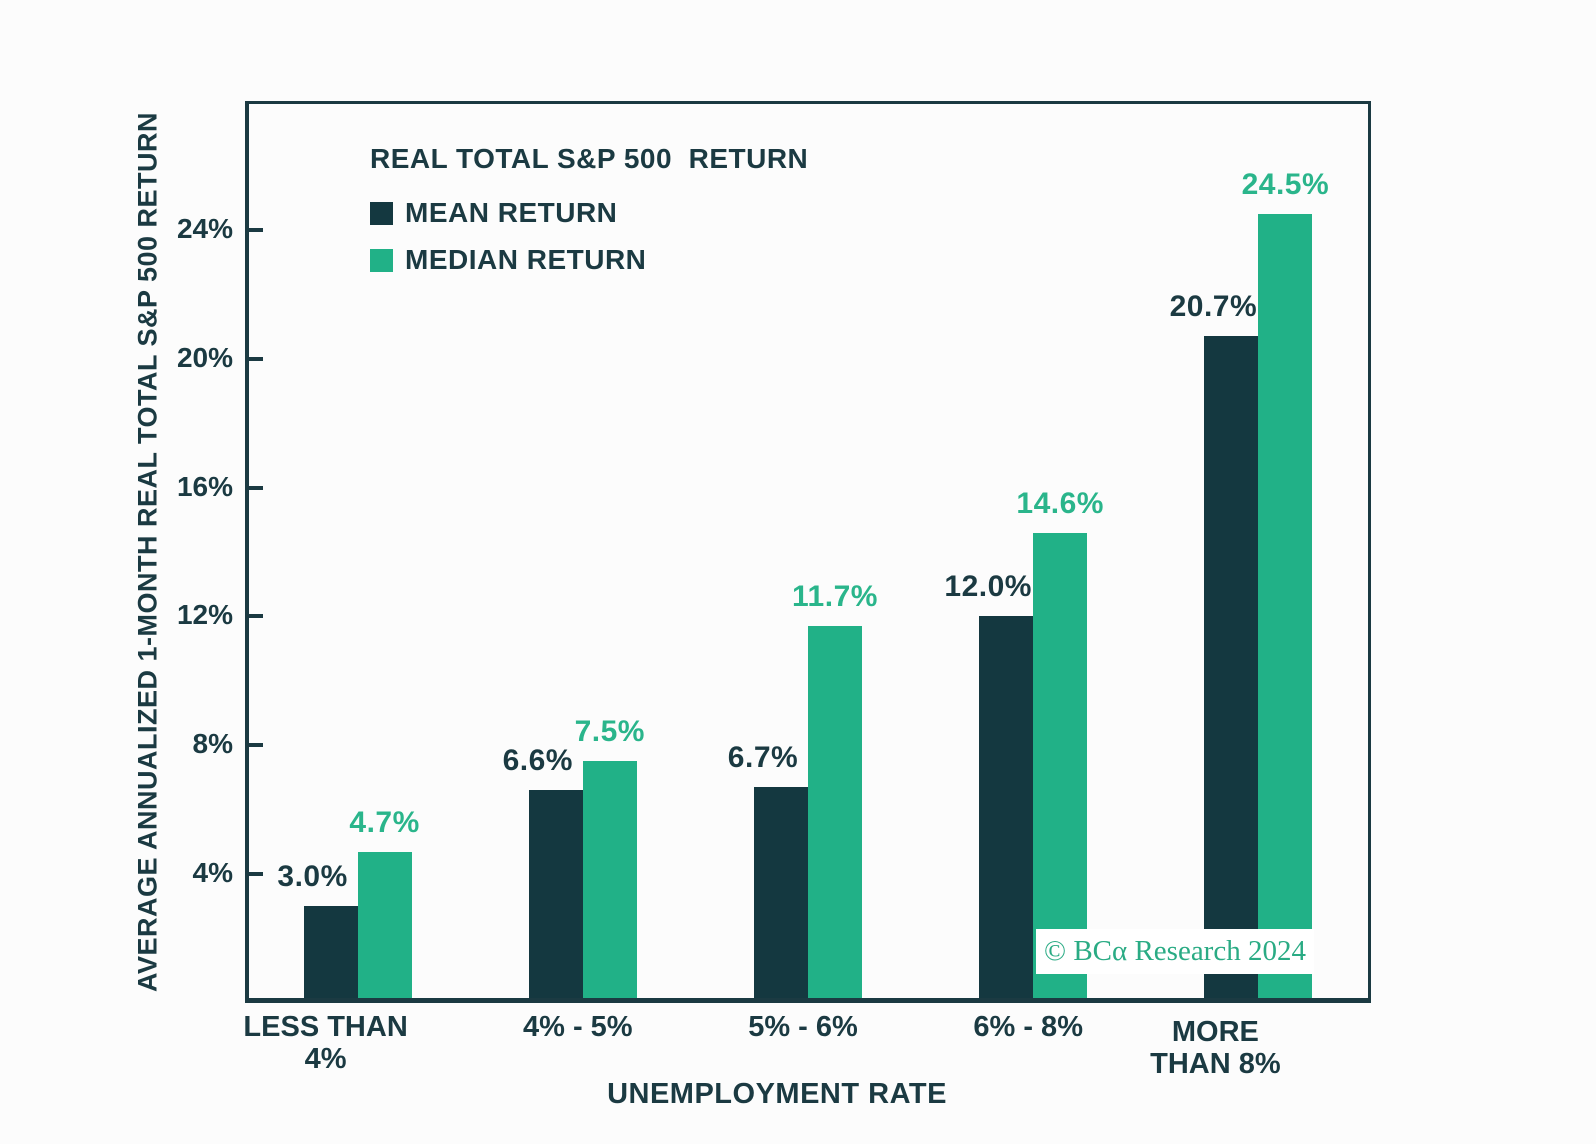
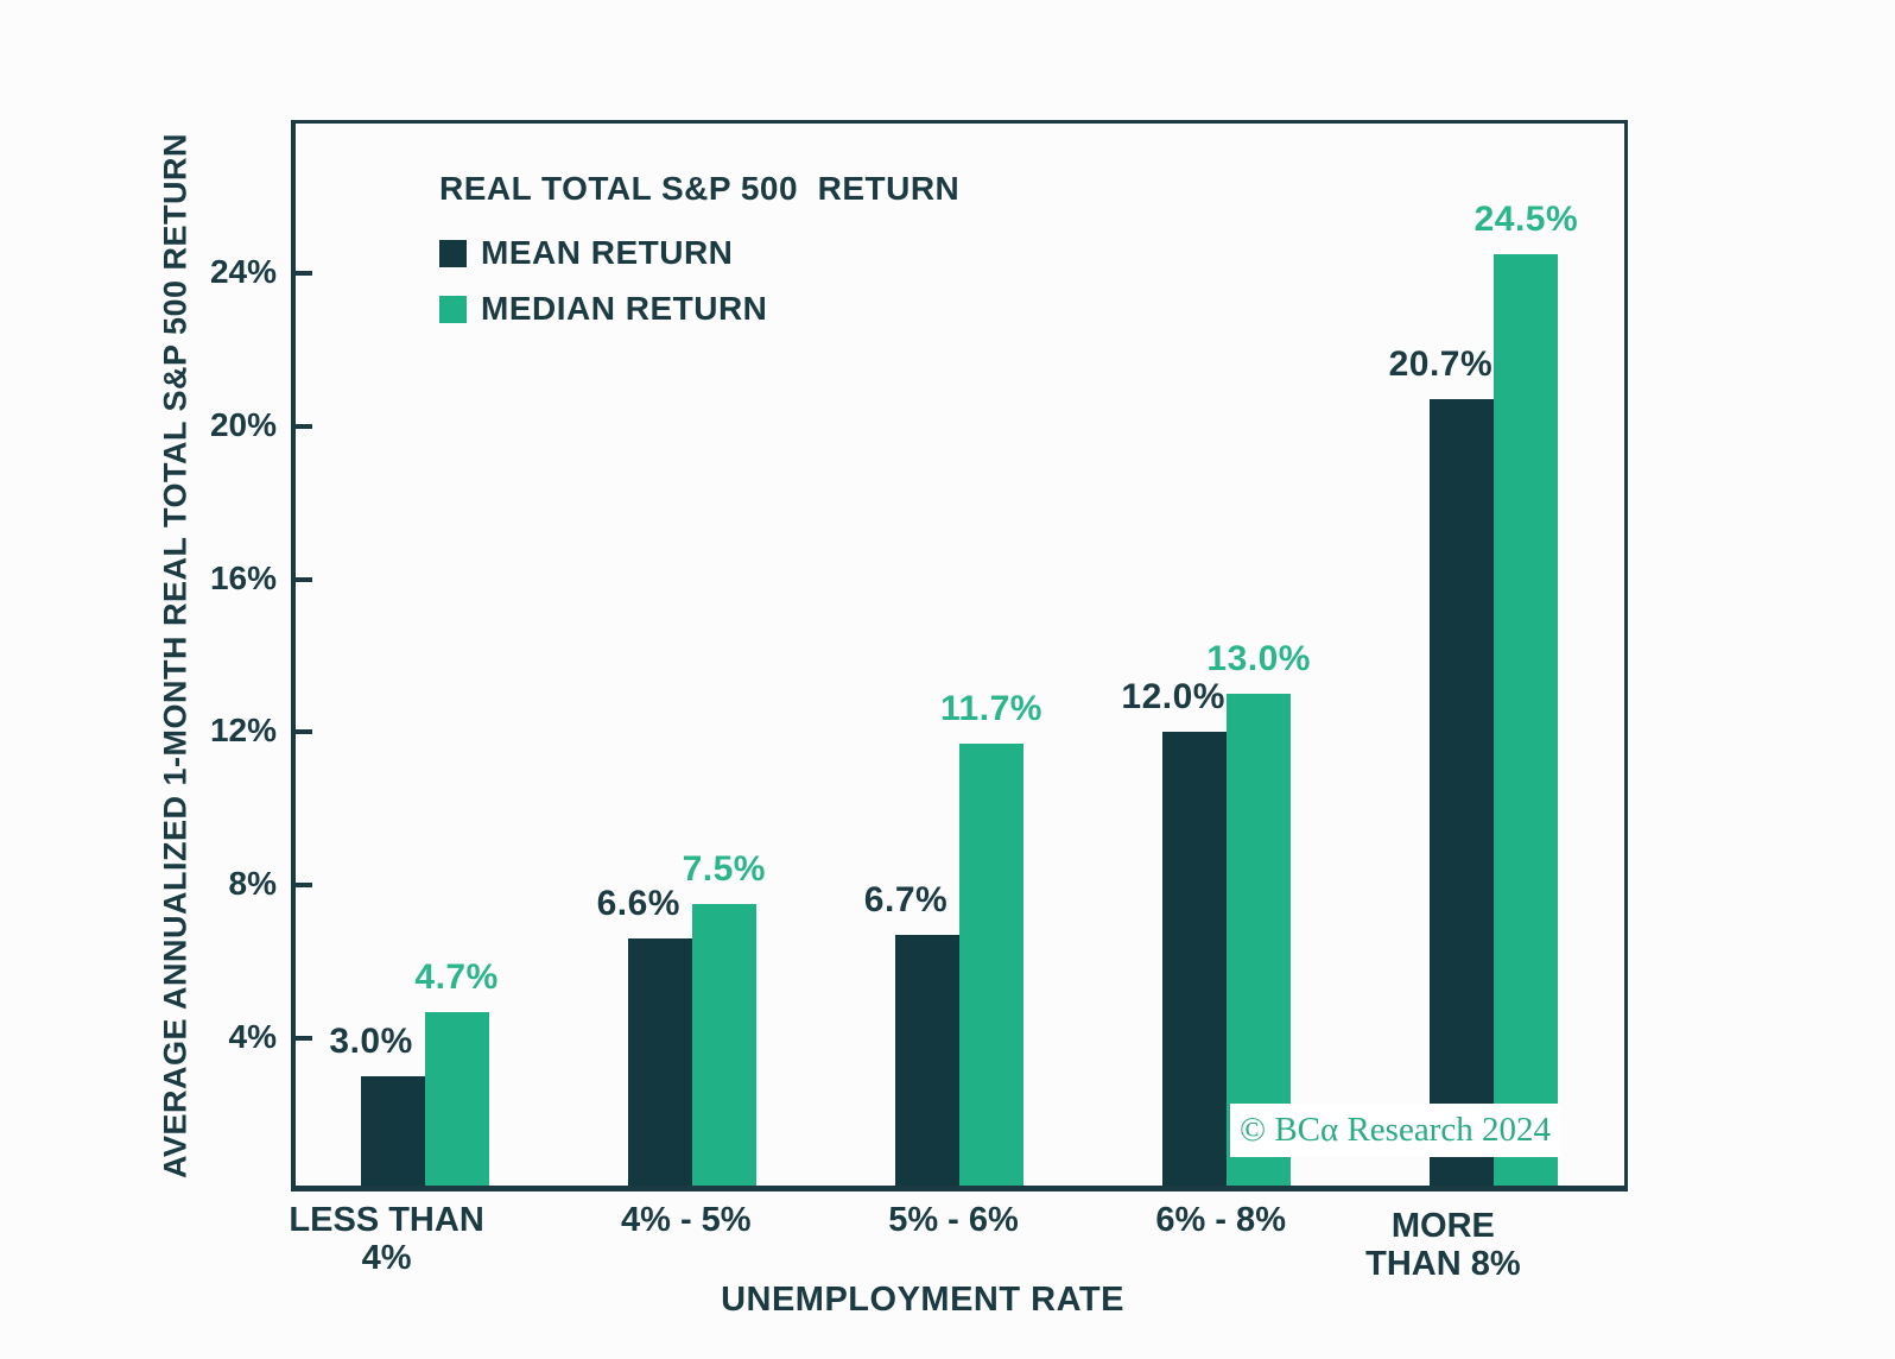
MEDIAN RETURN/6% - 8%: 14.6% -> 13.0%
